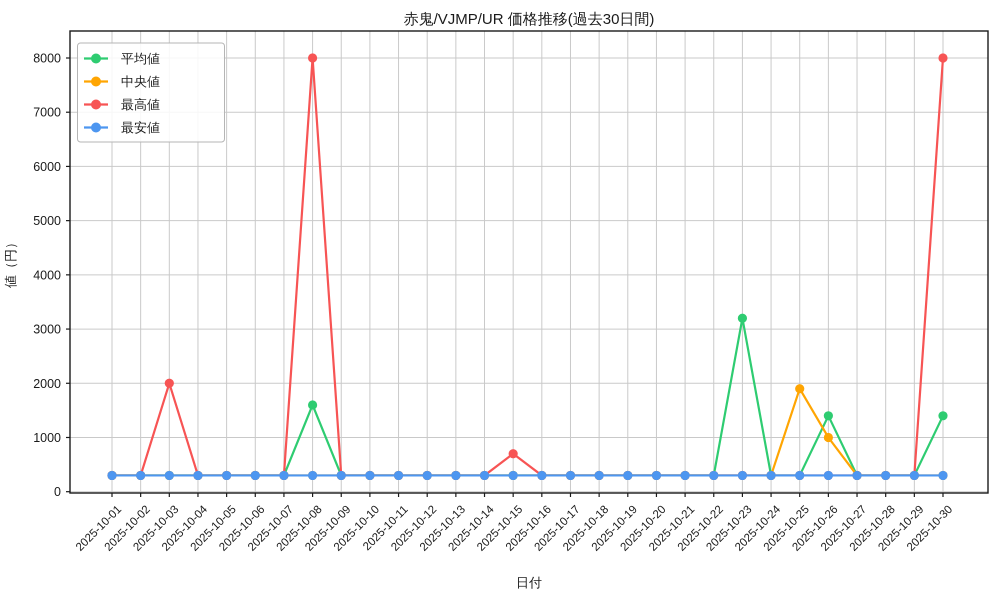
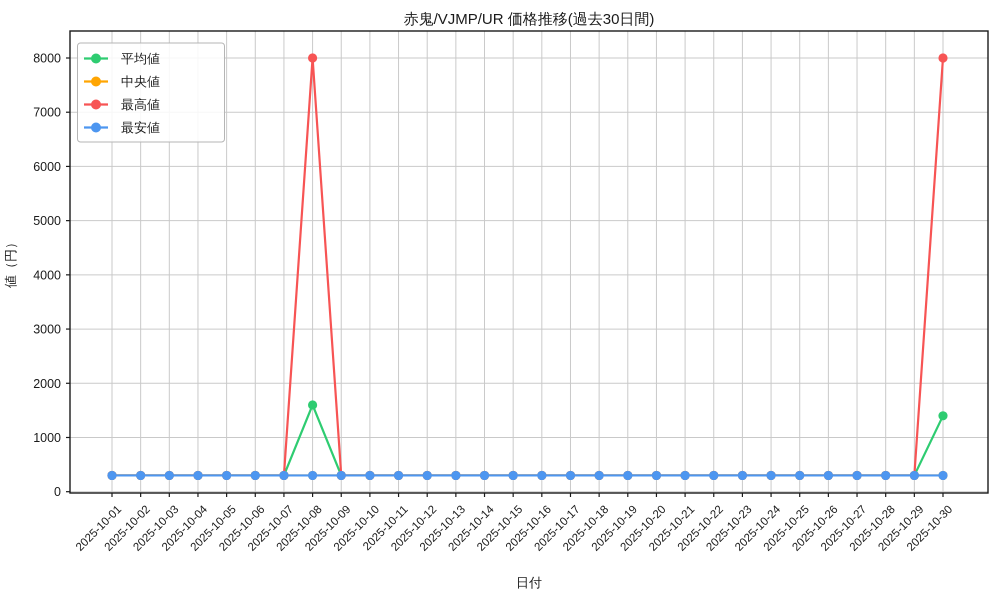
最高値/2025-10-03: 2000 -> 300
最高値/2025-10-15: 700 -> 300
平均値/2025-10-23: 3200 -> 300
中央値/2025-10-25: 1900 -> 300
平均値/2025-10-26: 1400 -> 300
中央値/2025-10-26: 1000 -> 300
